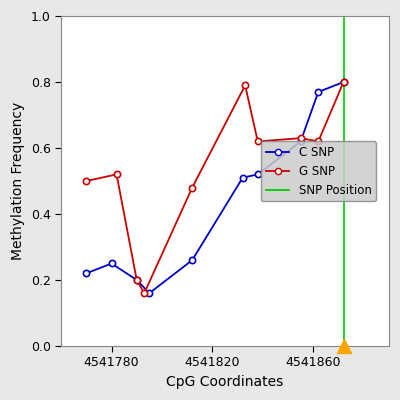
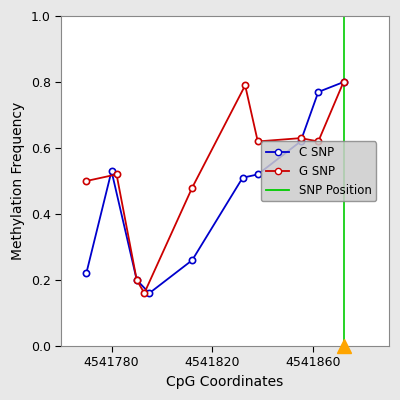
C SNP/4541780: 0.25 -> 0.53
